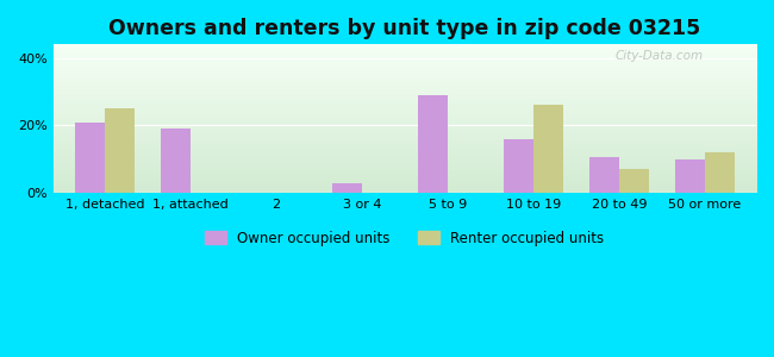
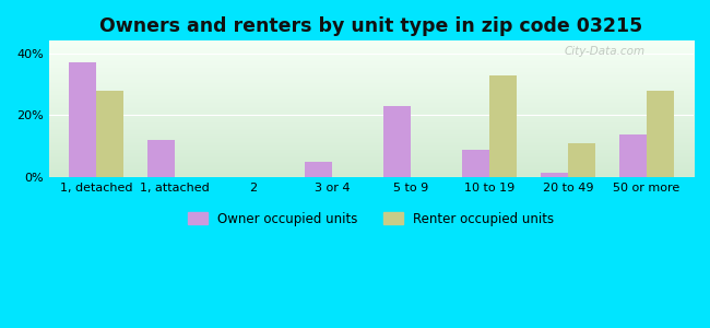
Owner occupied units/1, detached: 21.0% -> 37.0%
Renter occupied units/1, detached: 25% -> 28%
Owner occupied units/1, attached: 19.0% -> 12.0%
Owner occupied units/3 or 4: 3.0% -> 5.0%
Owner occupied units/5 to 9: 29.0% -> 23.0%
Owner occupied units/10 to 19: 16.0% -> 9.0%
Renter occupied units/10 to 19: 26% -> 33%
Owner occupied units/20 to 49: 10.5% -> 1.5%
Renter occupied units/20 to 49: 7% -> 11%
Owner occupied units/50 or more: 10.0% -> 14.0%
Renter occupied units/50 or more: 12% -> 28%
